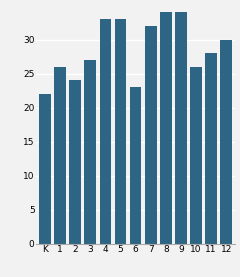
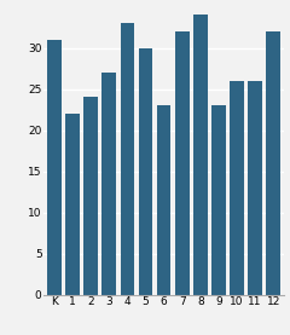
K: 22 -> 31
1: 26 -> 22
5: 33 -> 30
9: 34 -> 23
11: 28 -> 26
12: 30 -> 32
